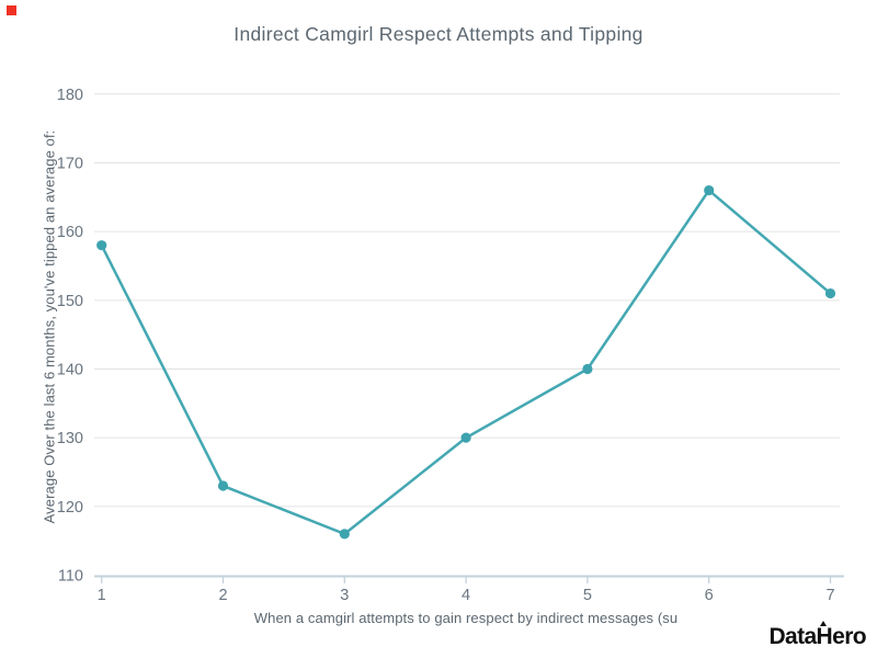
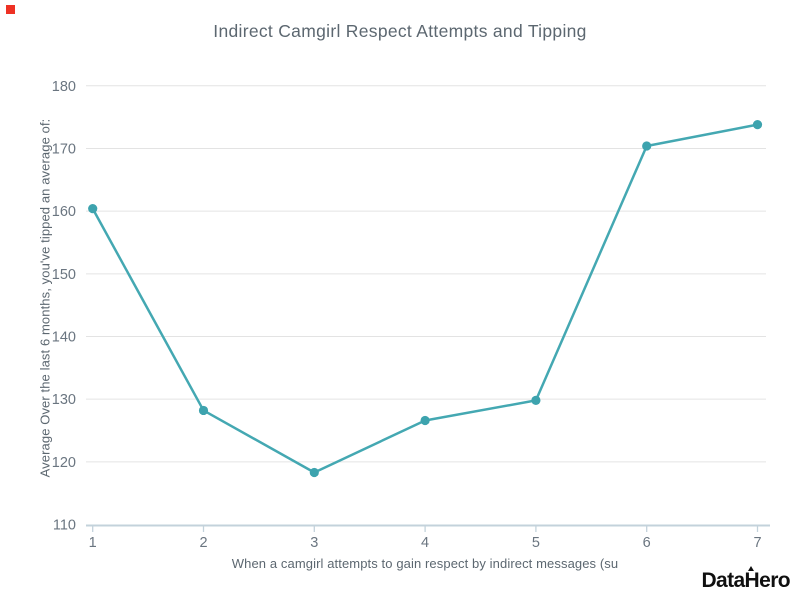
1: 158 -> 160
2: 123 -> 128
3: 116 -> 118
4: 130 -> 127
5: 140 -> 130
6: 166 -> 170
7: 151 -> 174
